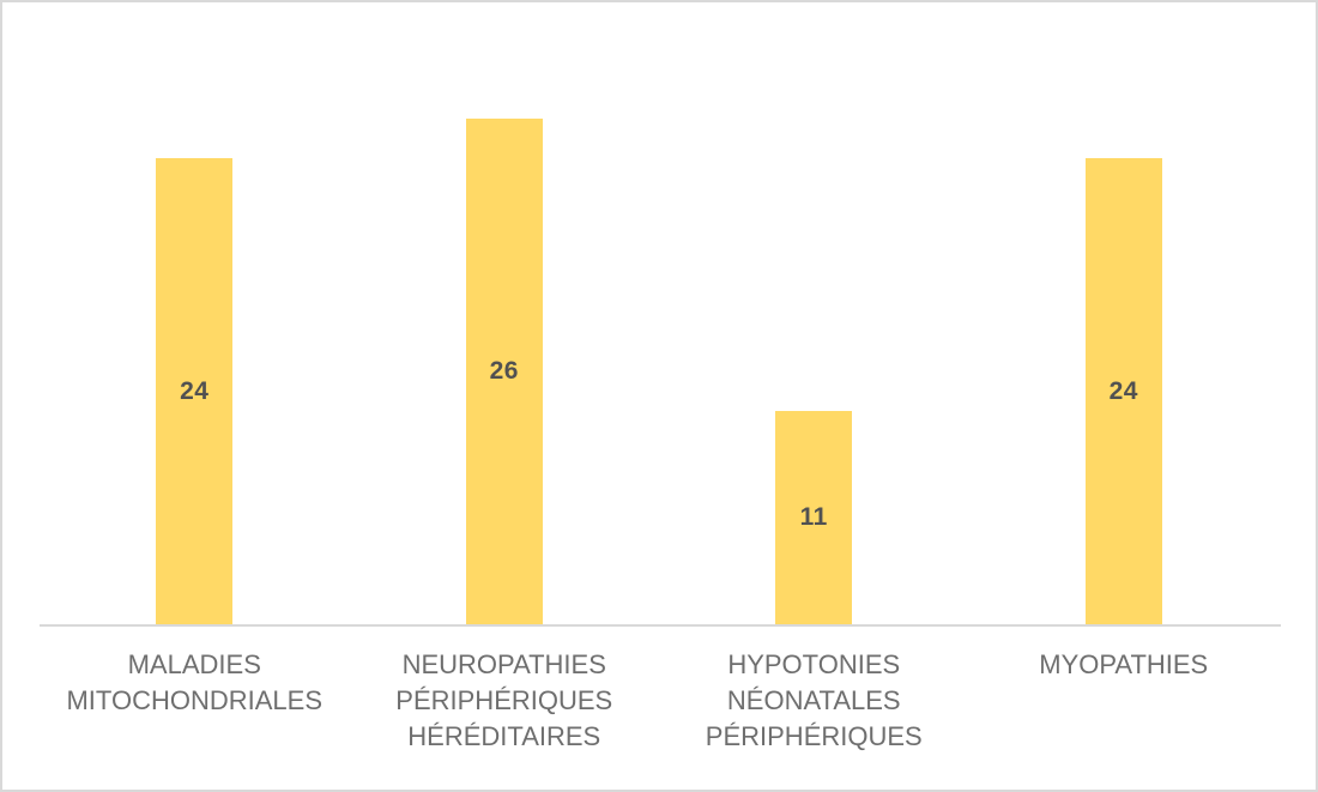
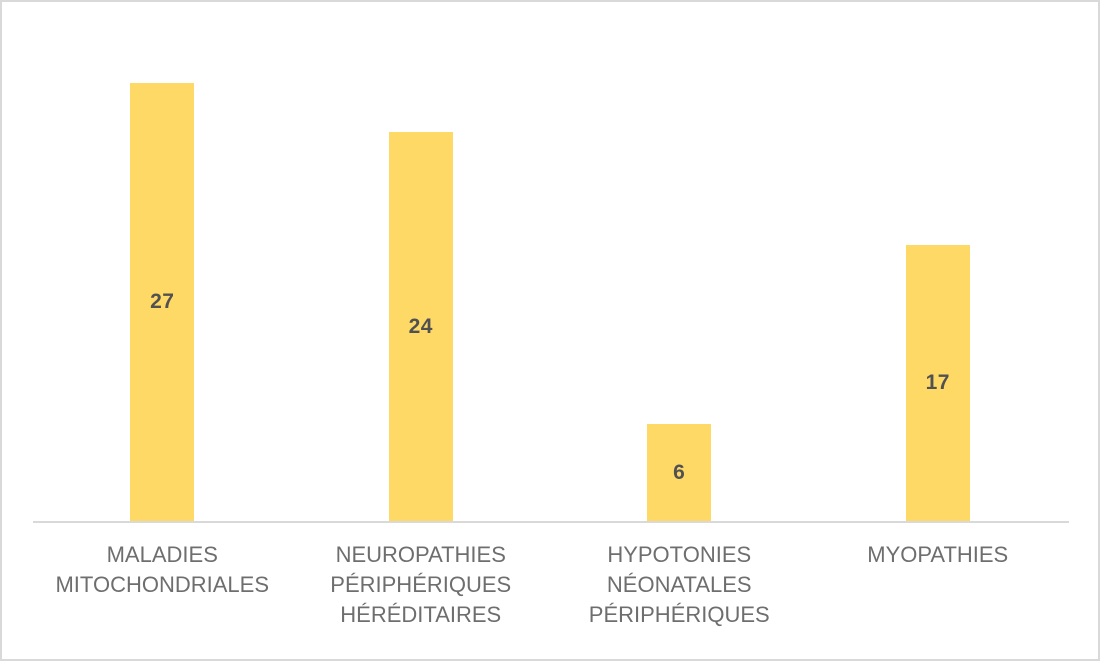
MALADIES MITOCHONDRIALES: 24 -> 27
NEUROPATHIES PÉRIPHÉRIQUES HÉRÉDITAIRES: 26 -> 24
HYPOTONIES NÉONATALES PÉRIPHÉRIQUES: 11 -> 6
MYOPATHIES: 24 -> 17
